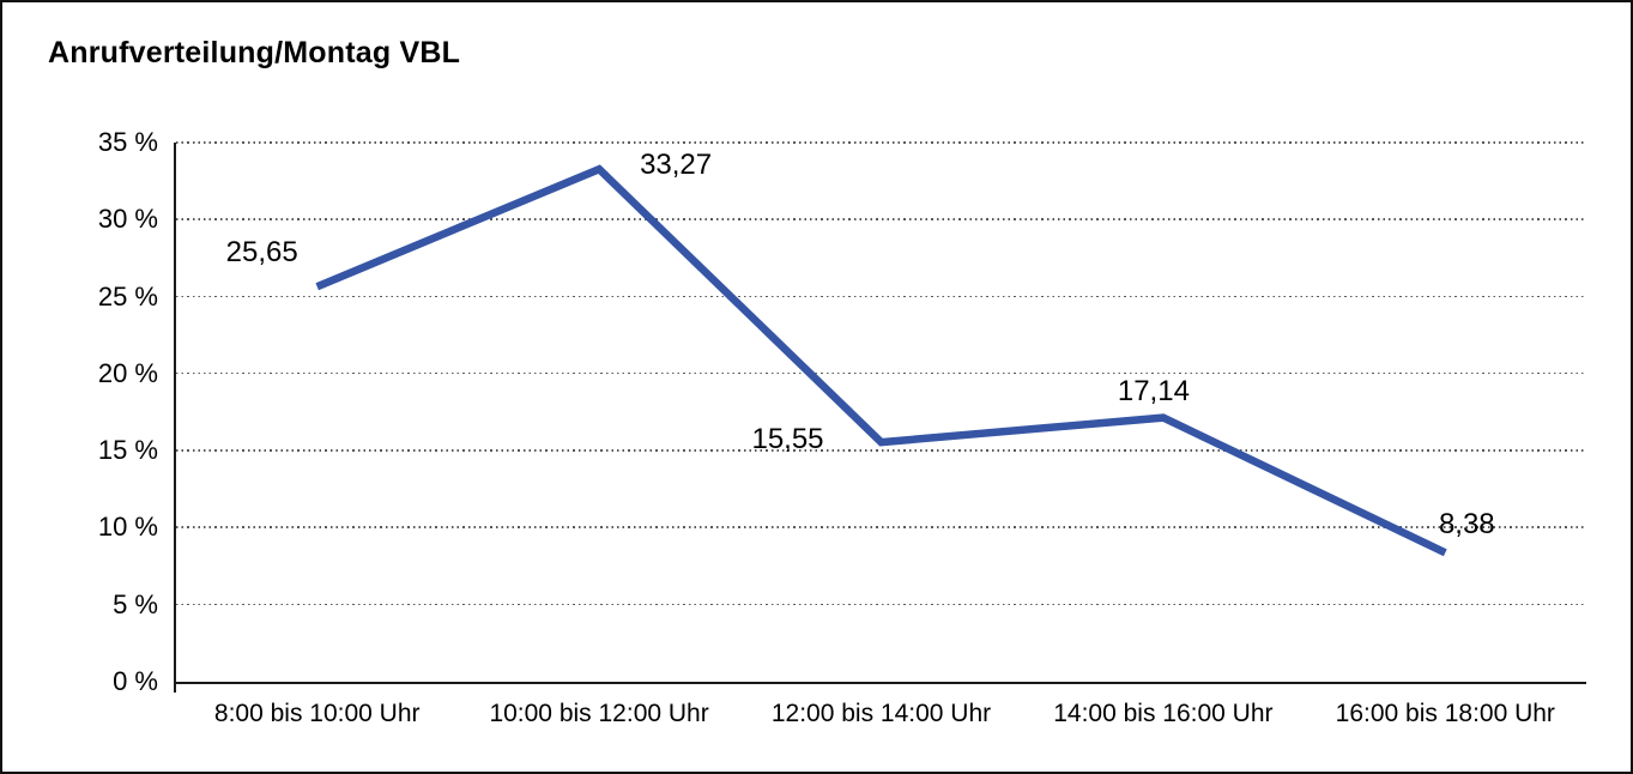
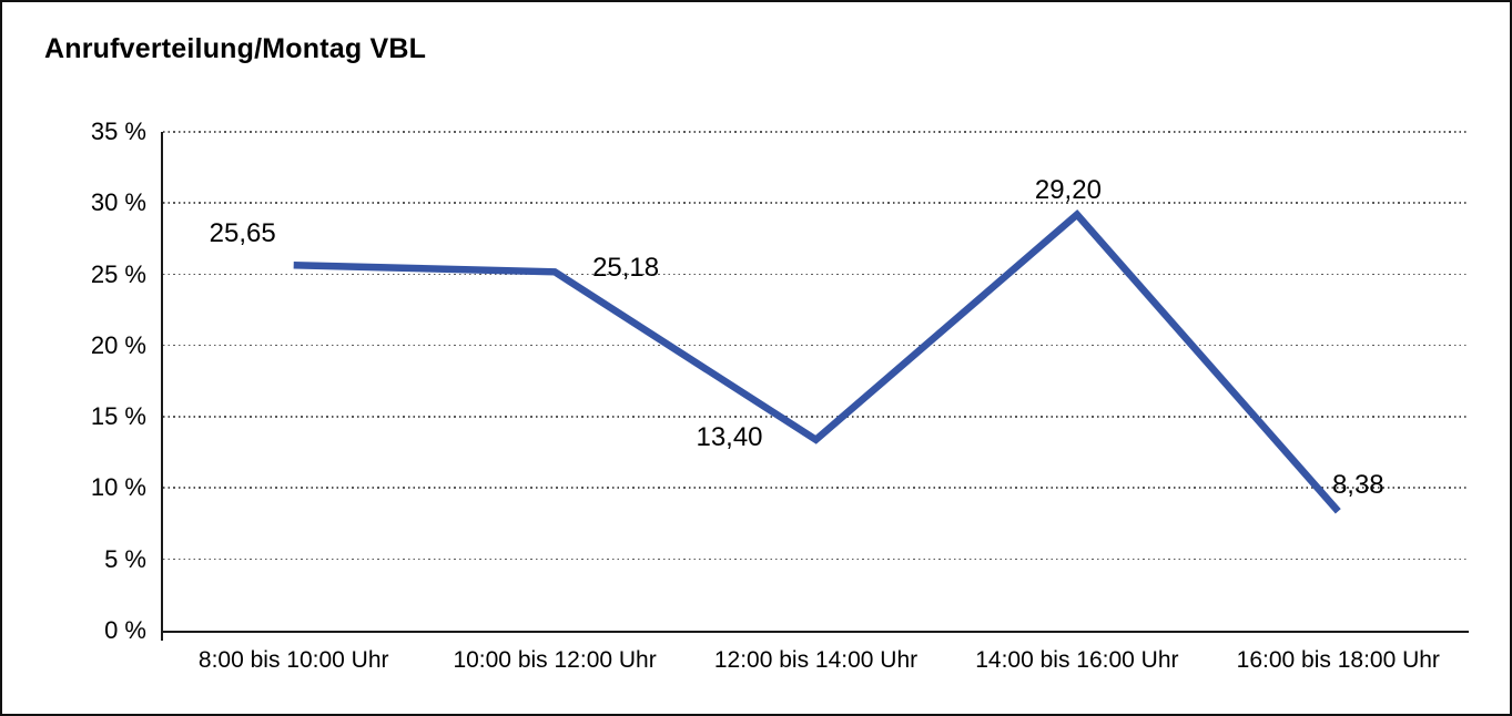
10:00 bis 12:00 Uhr: 33,27 -> 25,18
12:00 bis 14:00 Uhr: 15,55 -> 13,40
14:00 bis 16:00 Uhr: 17,14 -> 29,20
